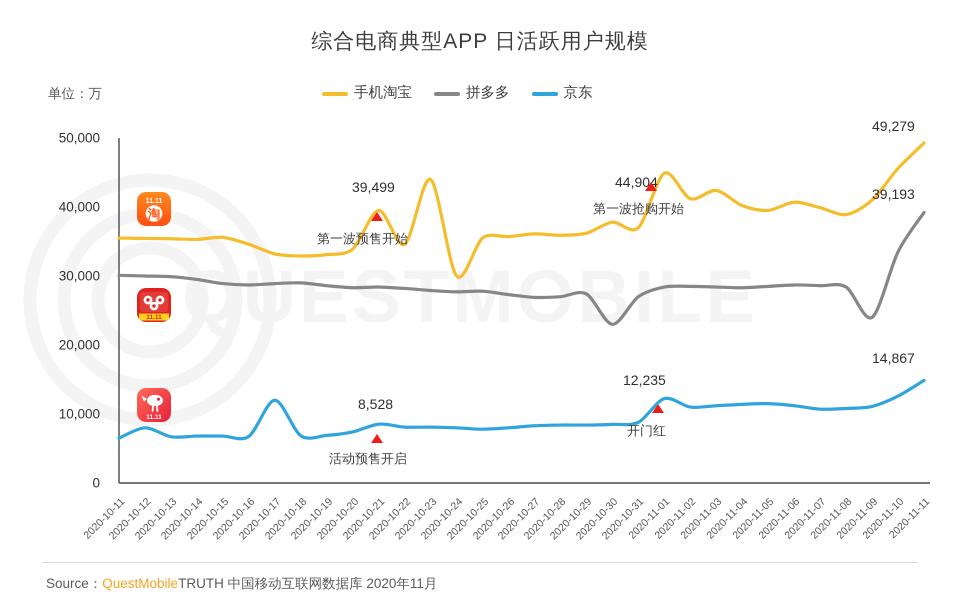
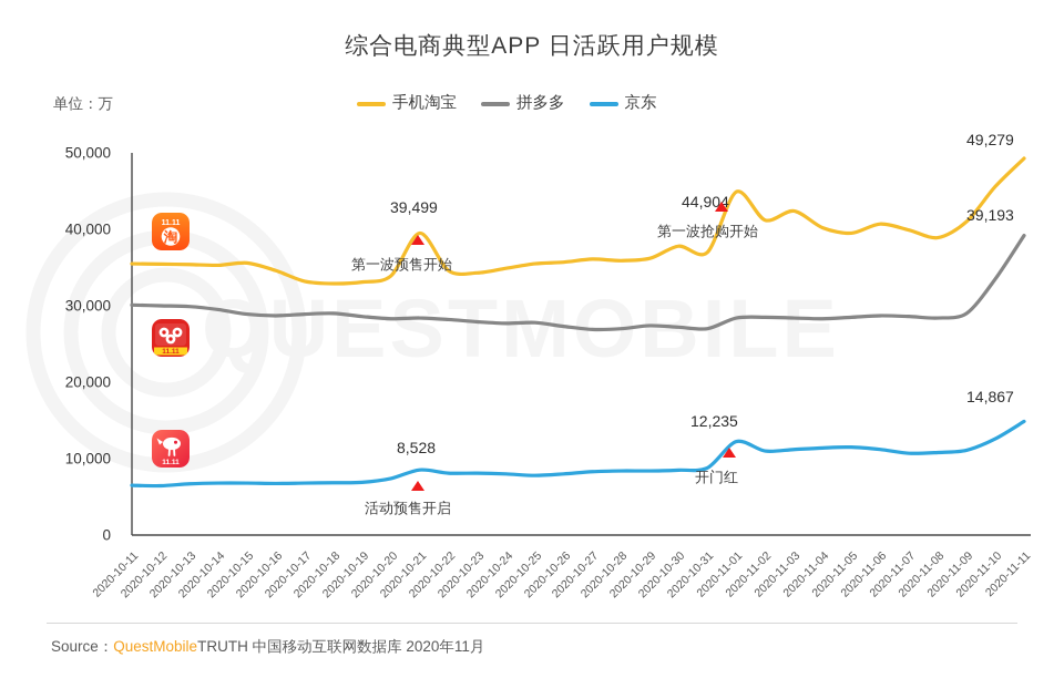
京东/2020-10-12: 8000 -> 6000
京东/2020-10-17: 12000 -> 7000
手机淘宝/2020-10-23: 44000 -> 34000
手机淘宝/2020-10-24: 30000 -> 35000
拼多多/2020-10-30: 23000 -> 27000
拼多多/2020-11-09: 24000 -> 29000
